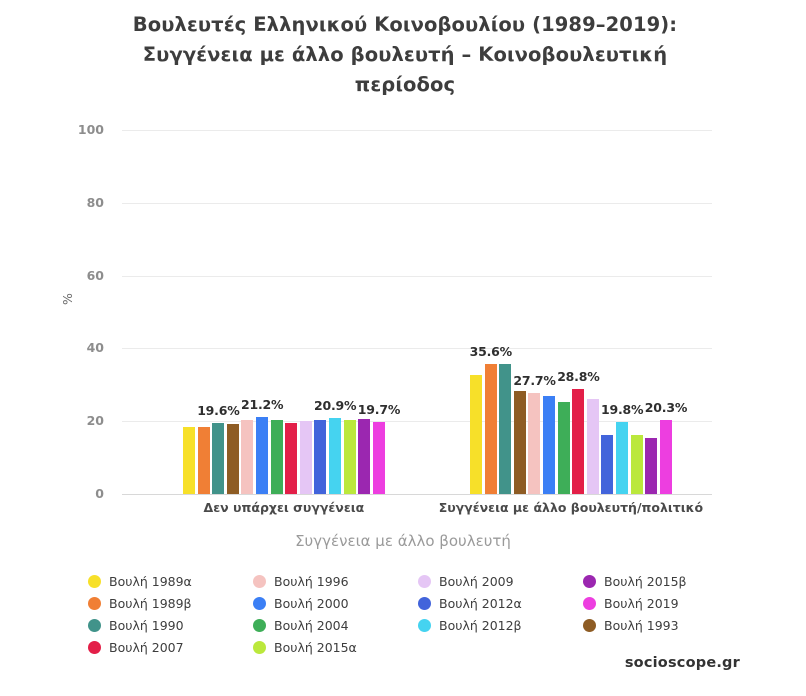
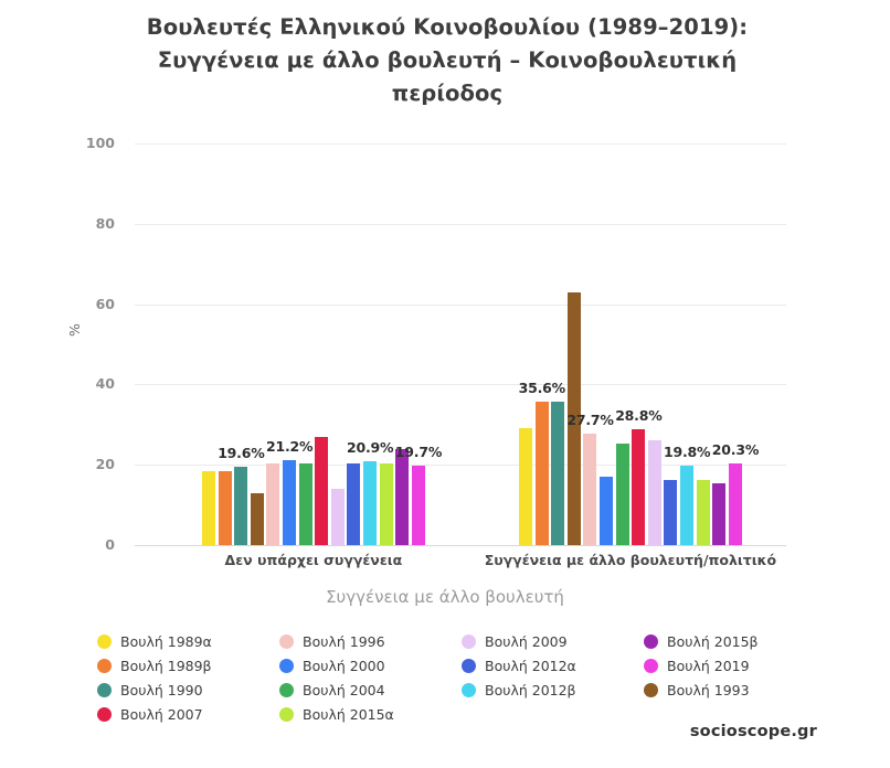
Βουλή 1993/Δεν υπάρχει συγγένεια: 19 -> 13
Βουλή 2007/Δεν υπάρχει συγγένεια: 19 -> 27
Βουλή 2009/Δεν υπάρχει συγγένεια: 20 -> 14
Βουλή 2015β/Δεν υπάρχει συγγένεια: 20 -> 24
Βουλή 1989α/Συγγένεια με άλλο βουλευτή/πολιτικό: 33 -> 29
Βουλή 1993/Συγγένεια με άλλο βουλευτή/πολιτικό: 28 -> 63
Βουλή 2000/Συγγένεια με άλλο βουλευτή/πολιτικό: 27 -> 17
